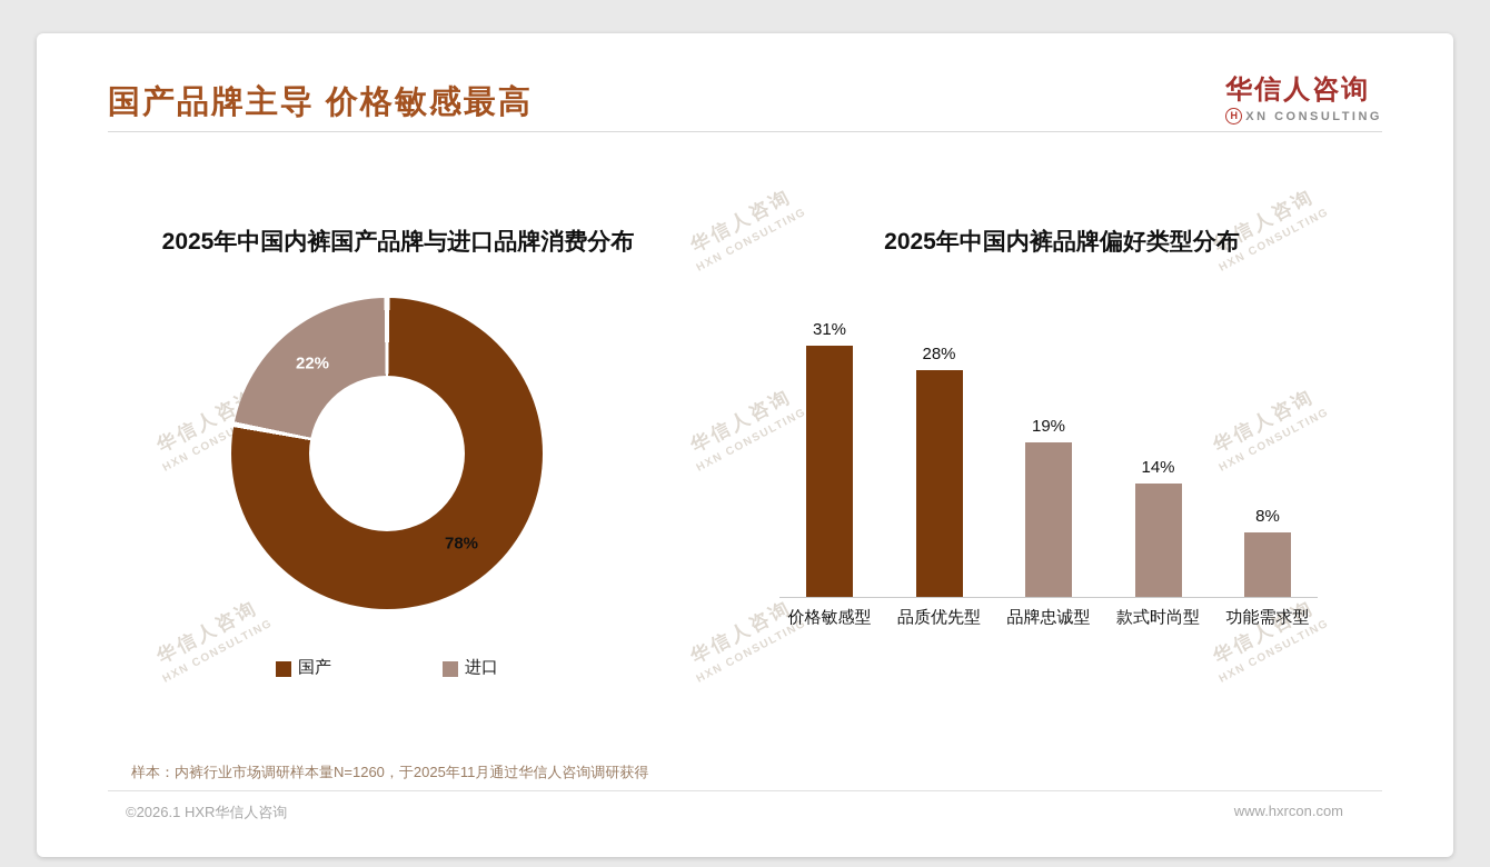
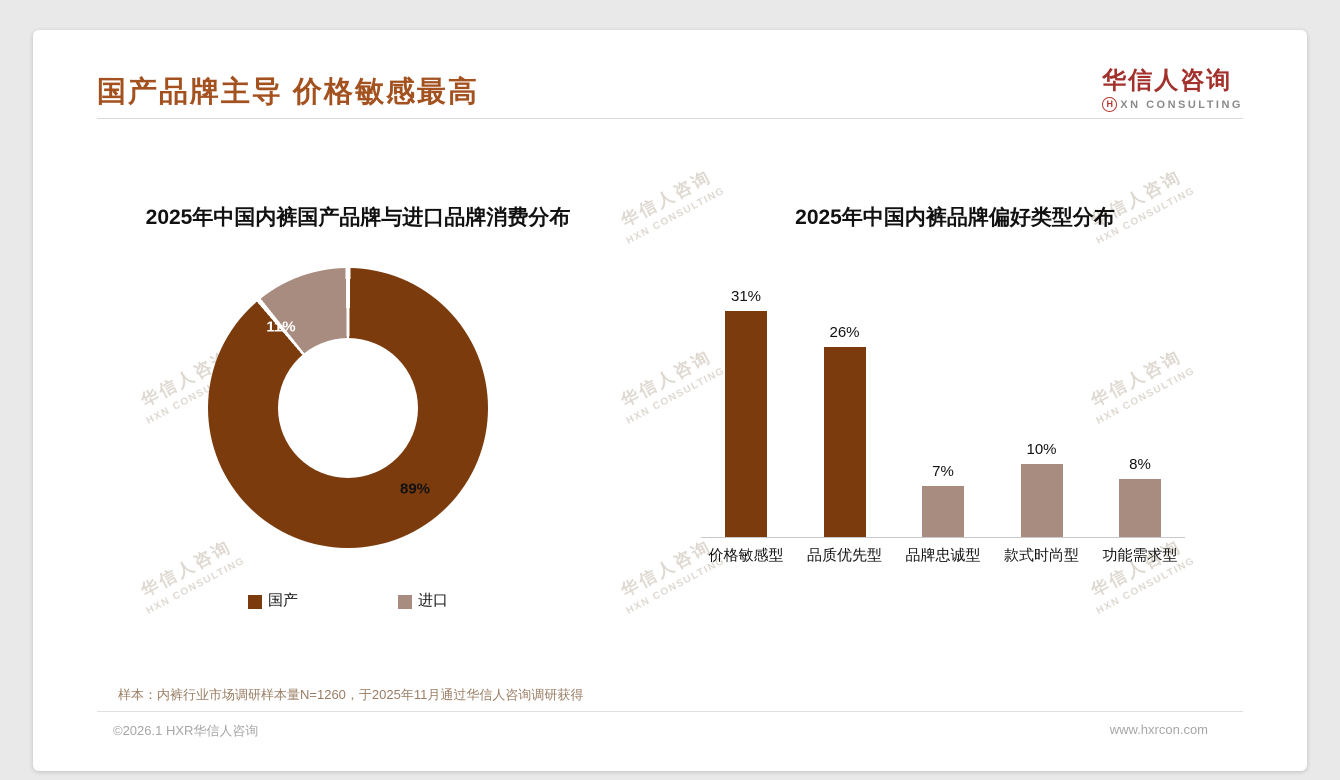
2025年中国内裤国产品牌与进口品牌消费分布/国产: 78% -> 89%
2025年中国内裤国产品牌与进口品牌消费分布/进口: 22% -> 11%
2025年中国内裤品牌偏好类型分布/品质优先型: 28% -> 26%
2025年中国内裤品牌偏好类型分布/品牌忠诚型: 19% -> 7%
2025年中国内裤品牌偏好类型分布/款式时尚型: 14% -> 10%
